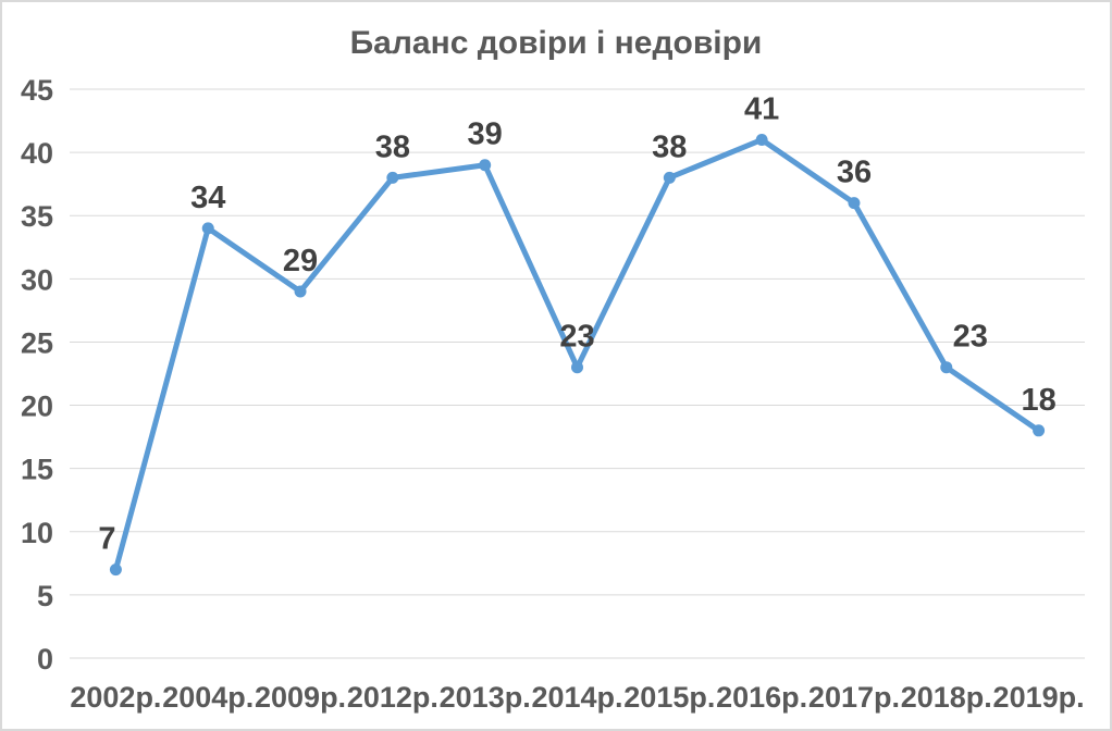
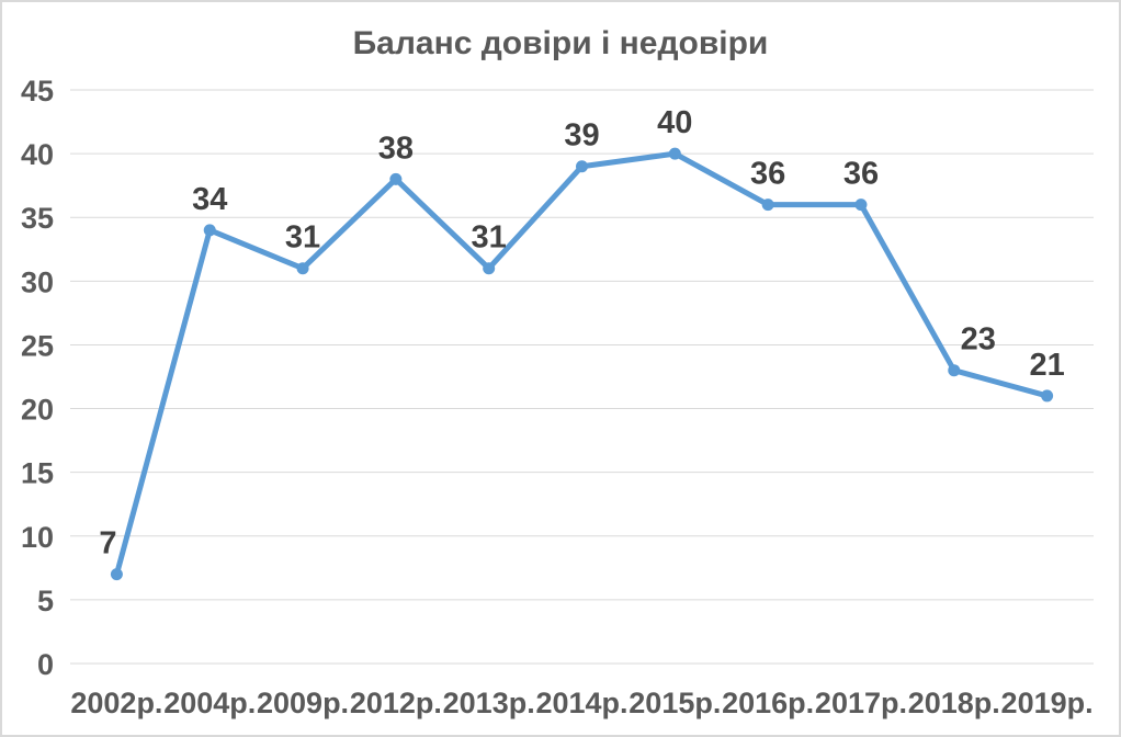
2009р.: 29 -> 31
2013р.: 39 -> 31
2014р.: 23 -> 39
2015р.: 38 -> 40
2016р.: 41 -> 36
2019р.: 18 -> 21
